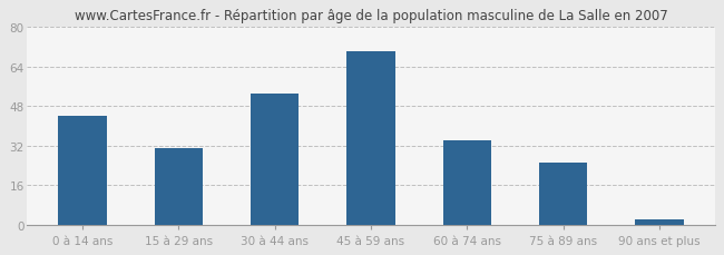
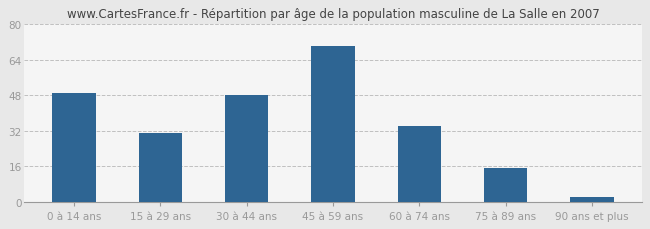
0 à 14 ans: 44 -> 49
30 à 44 ans: 53 -> 48
75 à 89 ans: 25 -> 15
